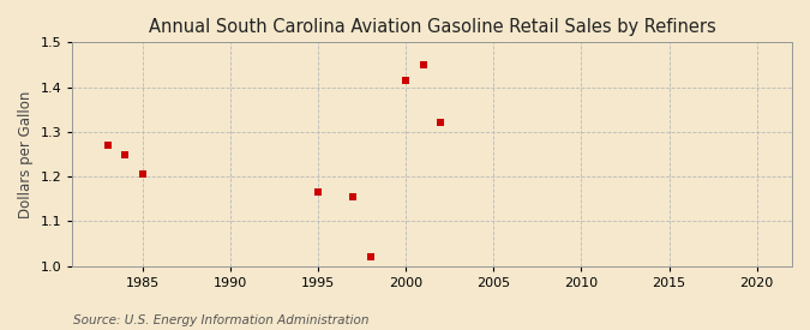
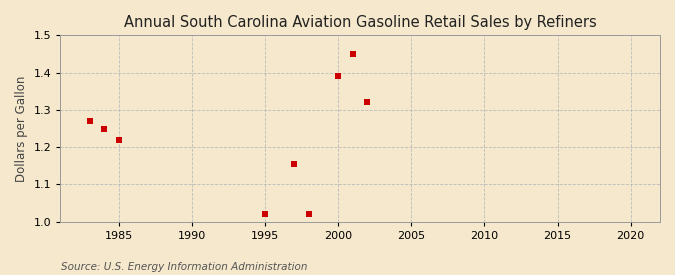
1985: 1.205 -> 1.220
1995: 1.165 -> 1.020
2000: 1.415 -> 1.390
